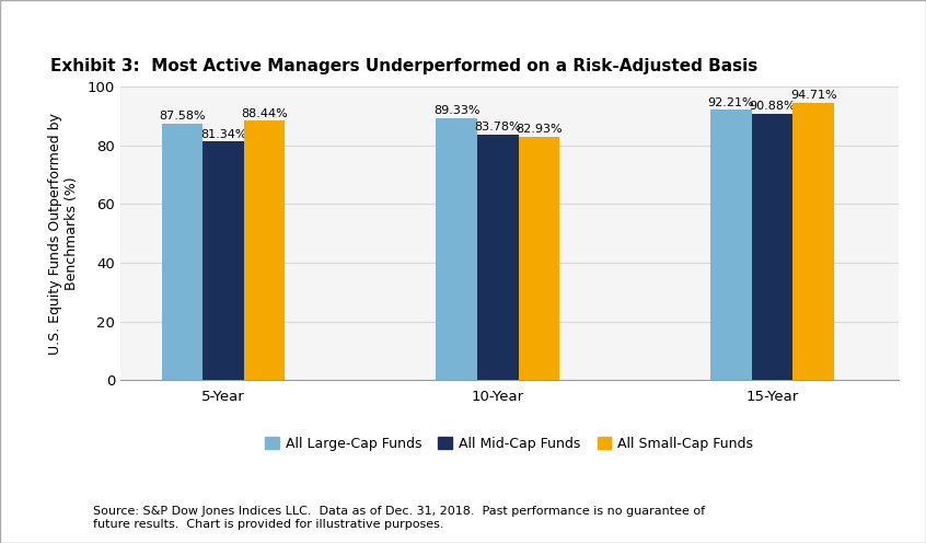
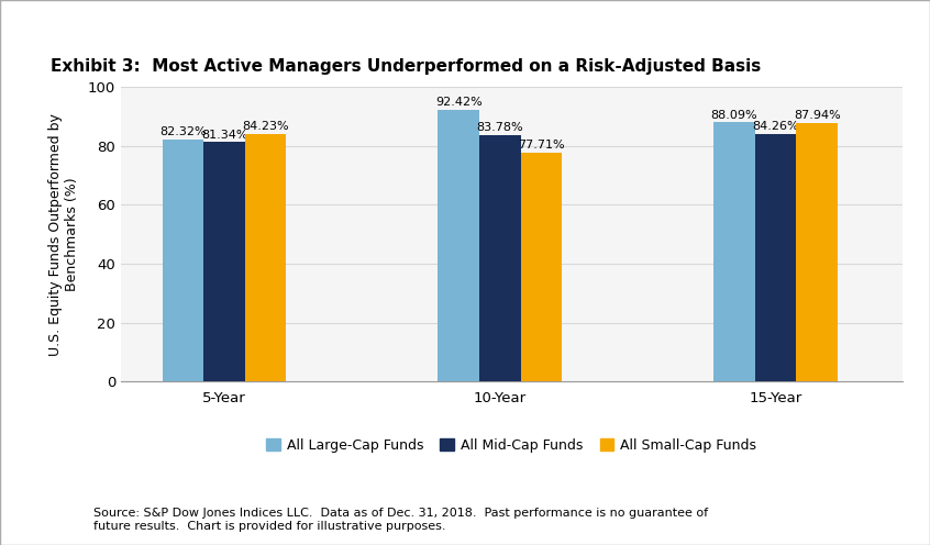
All Large-Cap Funds/5-Year: 87.58% -> 82.32%
All Small-Cap Funds/5-Year: 88.44% -> 84.23%
All Large-Cap Funds/10-Year: 89.33% -> 92.42%
All Small-Cap Funds/10-Year: 82.93% -> 77.71%
All Large-Cap Funds/15-Year: 92.21% -> 88.09%
All Mid-Cap Funds/15-Year: 90.88% -> 84.26%
All Small-Cap Funds/15-Year: 94.71% -> 87.94%
